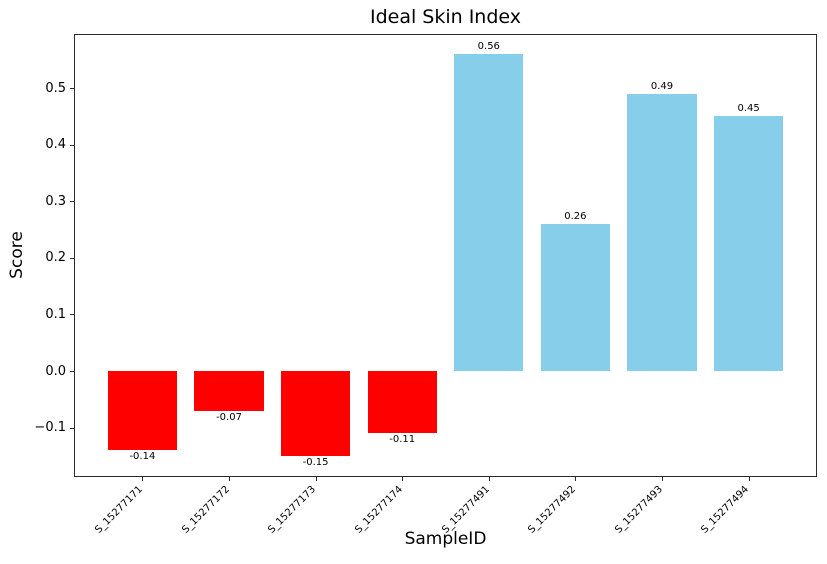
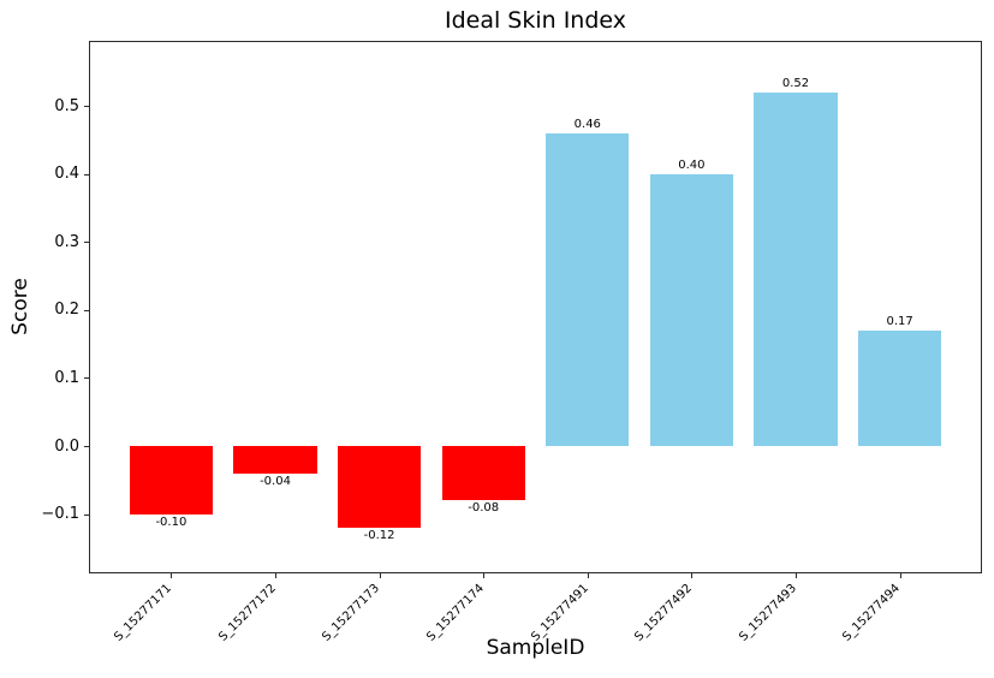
S_15277171: -0.14 -> -0.10
S_15277172: -0.07 -> -0.04
S_15277173: -0.15 -> -0.12
S_15277174: -0.11 -> -0.08
S_15277491: 0.56 -> 0.46
S_15277492: 0.26 -> 0.40
S_15277493: 0.49 -> 0.52
S_15277494: 0.45 -> 0.17
